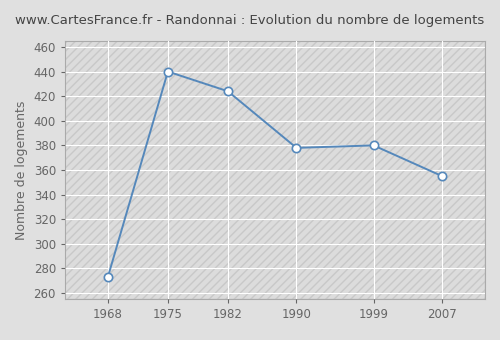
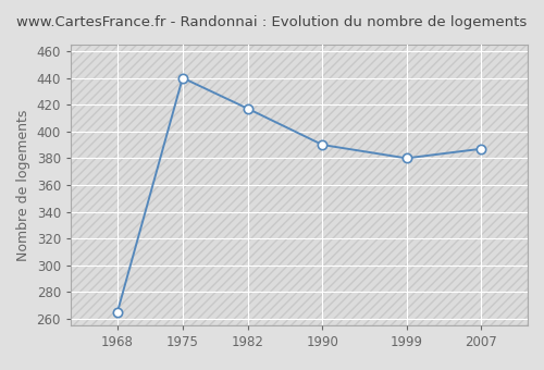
1968: 273 -> 265
1982: 424 -> 417
1990: 378 -> 390
2007: 355 -> 387
